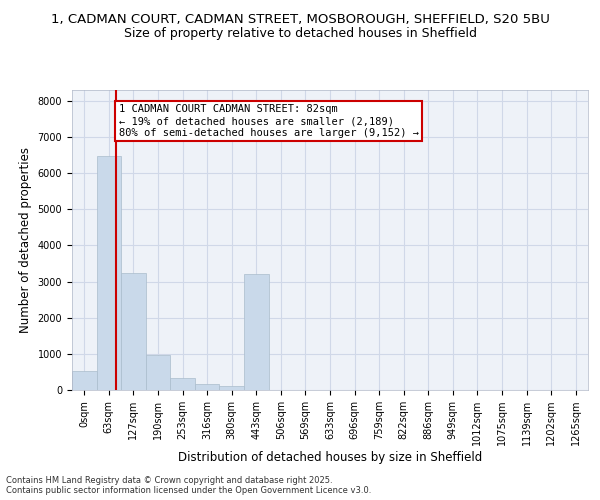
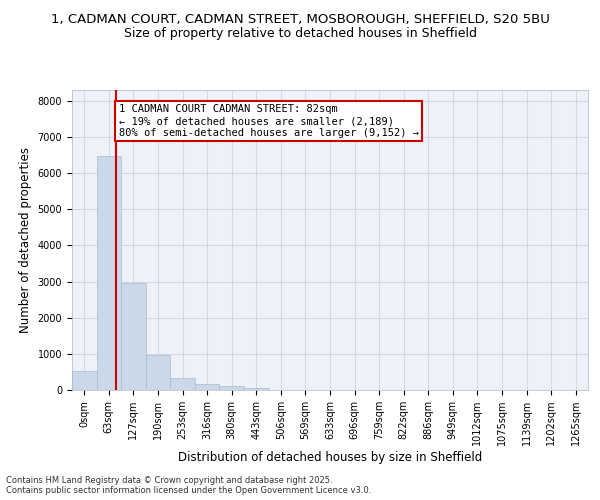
127sqm: 3250 -> 2970
443sqm: 3200 -> 60
